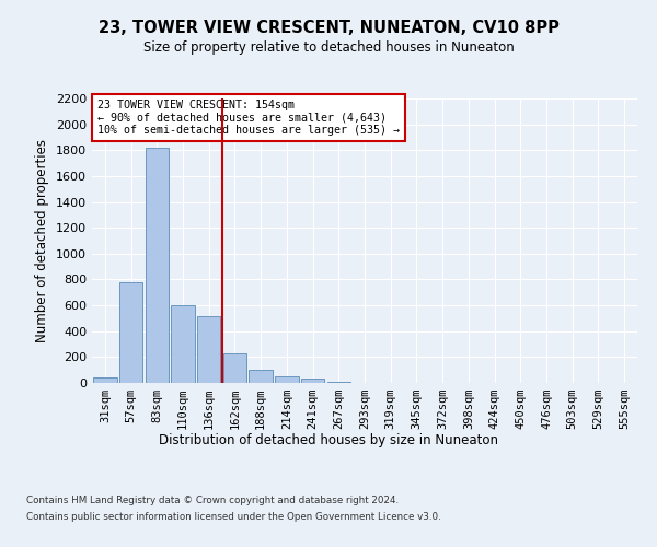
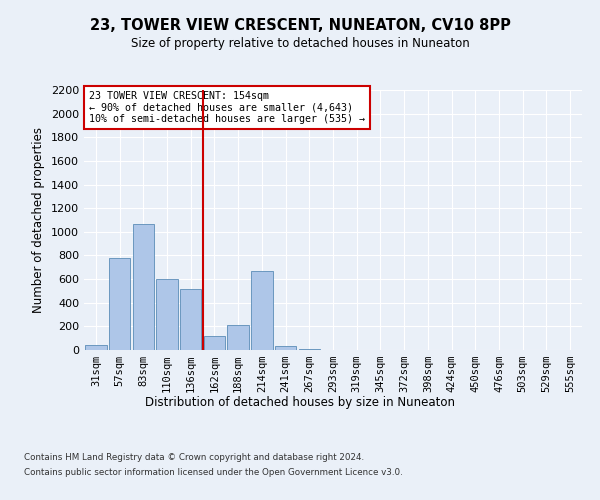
83sqm: 1820 -> 1070
162sqm: 230 -> 120
188sqm: 100 -> 210
214sqm: 50 -> 670
